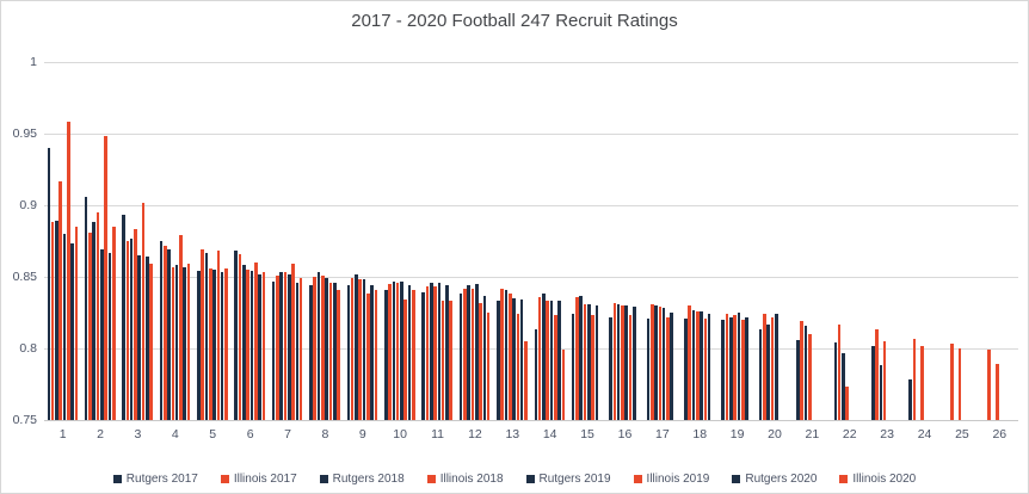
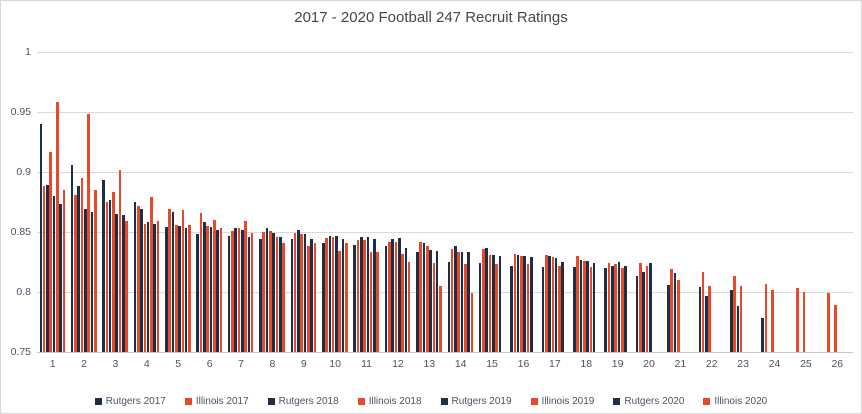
Rutgers 2017/6: 0.868 -> 0.848
Rutgers 2017/14: 0.813 -> 0.825
Illinois 2018/22: 0.773 -> 0.805
